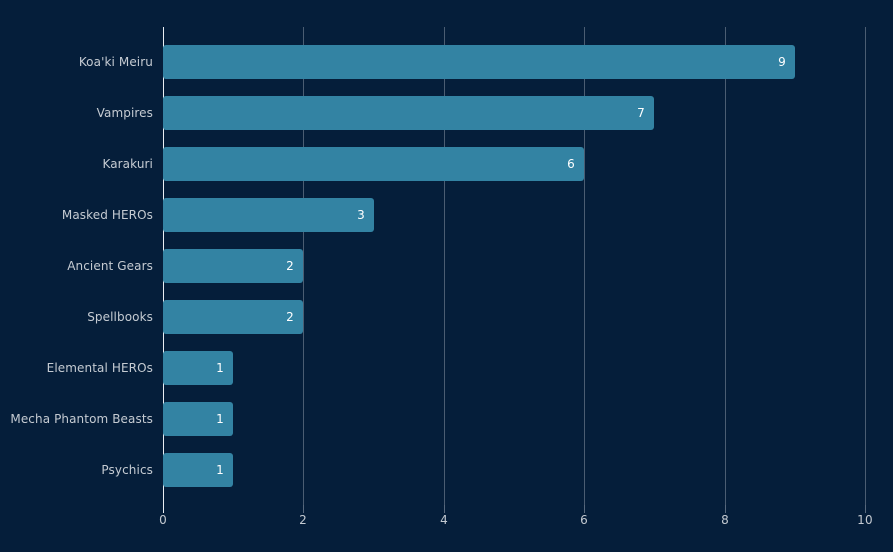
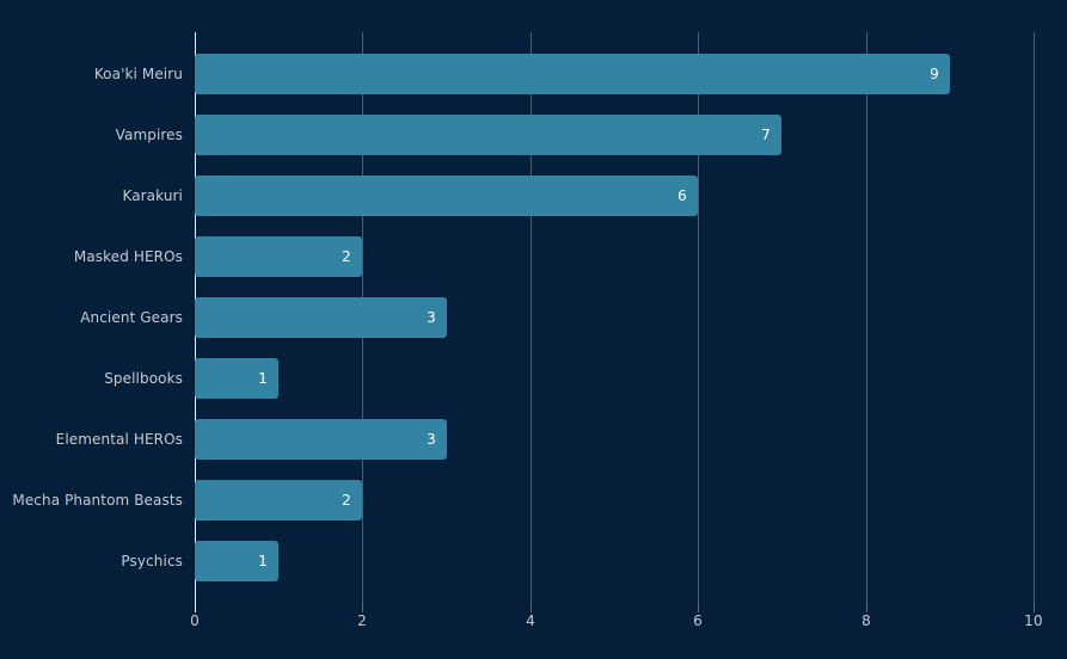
Masked HEROs: 3 -> 2
Ancient Gears: 2 -> 3
Spellbooks: 2 -> 1
Elemental HEROs: 1 -> 3
Mecha Phantom Beasts: 1 -> 2
